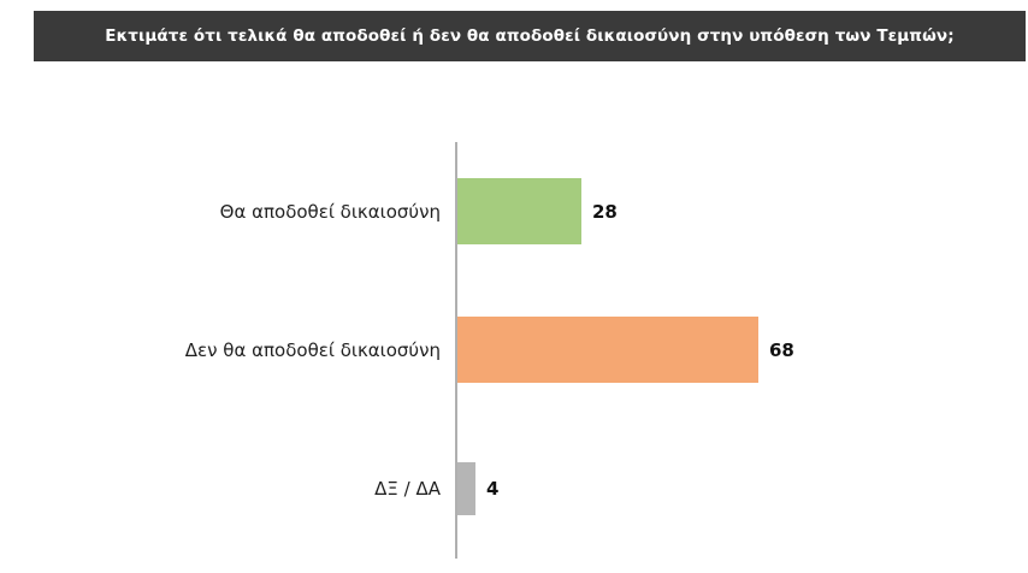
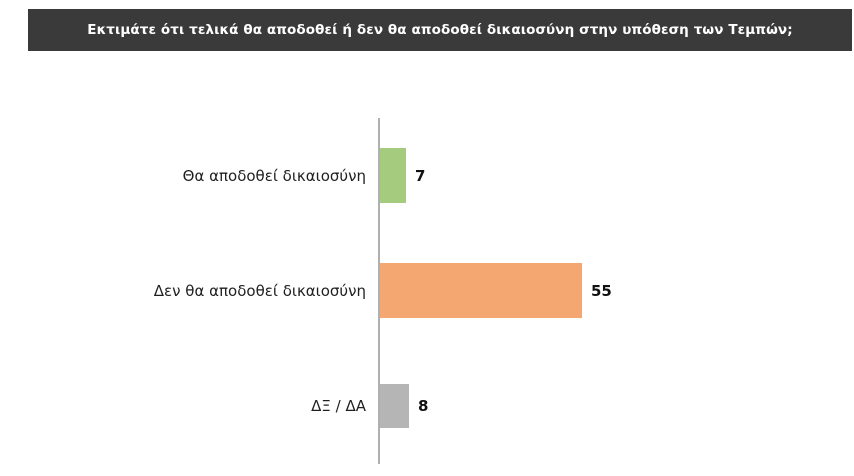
Θα αποδοθεί δικαιοσύνη: 28 -> 7
Δεν θα αποδοθεί δικαιοσύνη: 68 -> 55
ΔΞ / ΔΑ: 4 -> 8
